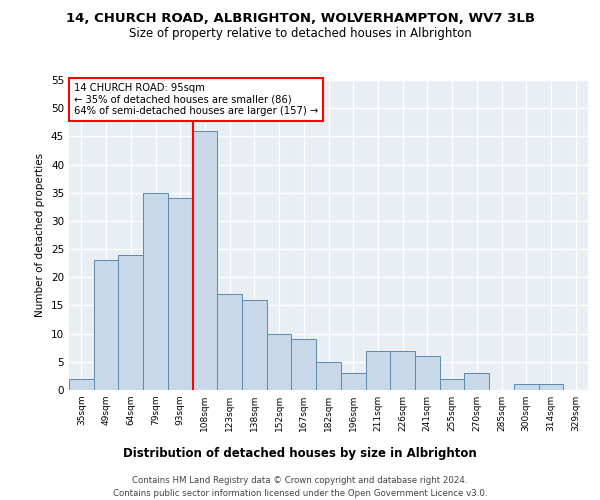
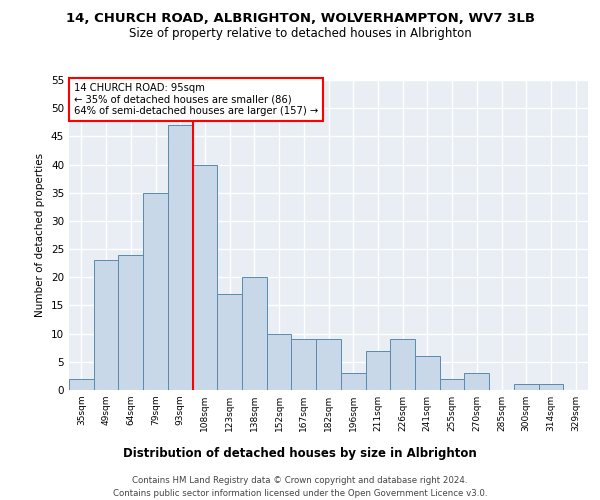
93sqm: 34 -> 47
108sqm: 46 -> 40
138sqm: 16 -> 20
182sqm: 5 -> 9
226sqm: 7 -> 9
